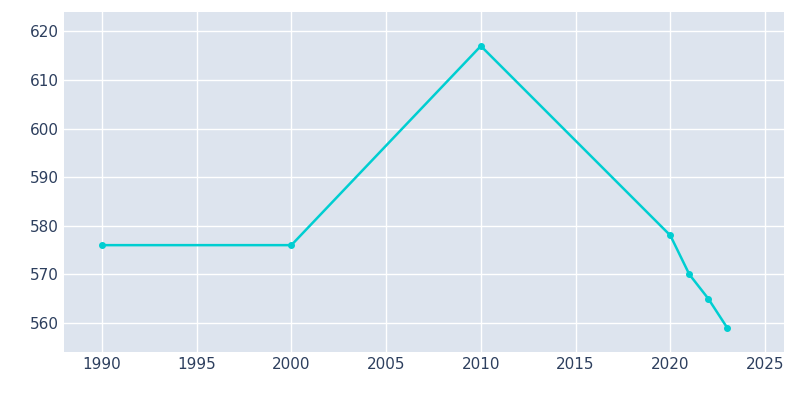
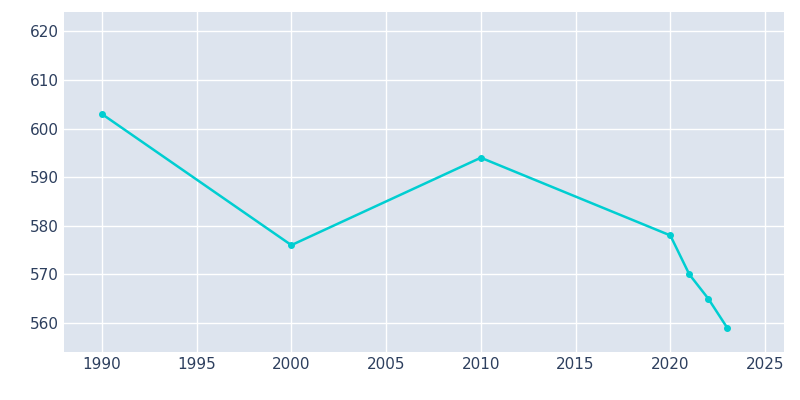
1990: 576 -> 603
2010: 617 -> 594
